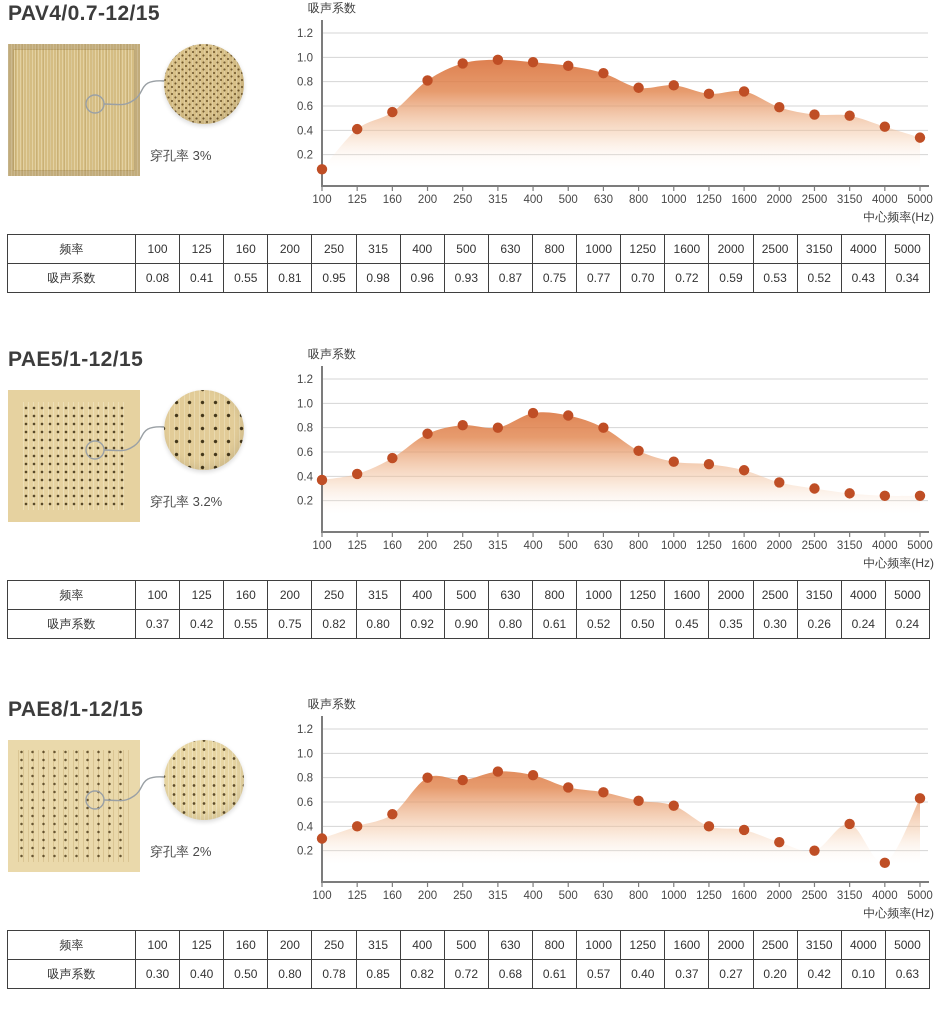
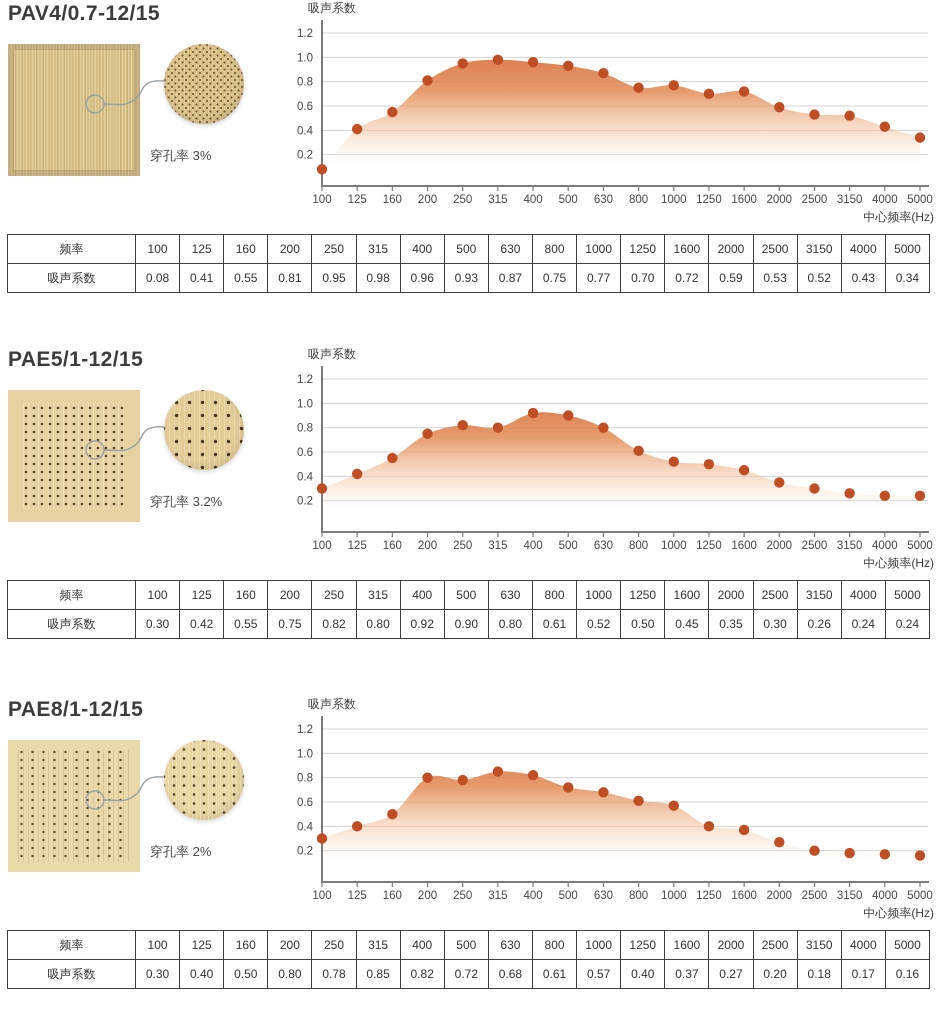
PAE5/1-12/15/100: 0.37 -> 0.30
PAE8/1-12/15/3150: 0.42 -> 0.18
PAE8/1-12/15/4000: 0.10 -> 0.17
PAE8/1-12/15/5000: 0.63 -> 0.16
